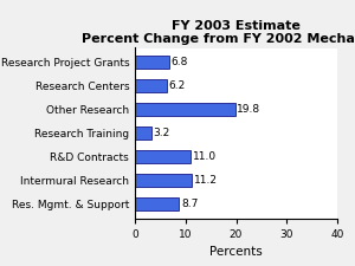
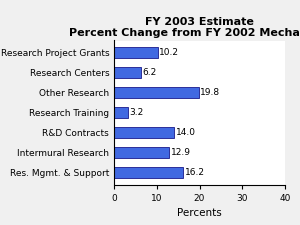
Research Project Grants: 6.8 -> 10.2
R&D Contracts: 11.0 -> 14.0
Intermural Research: 11.2 -> 12.9
Res. Mgmt. & Support: 8.7 -> 16.2
